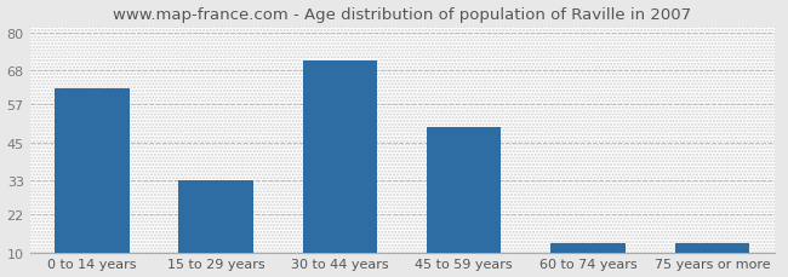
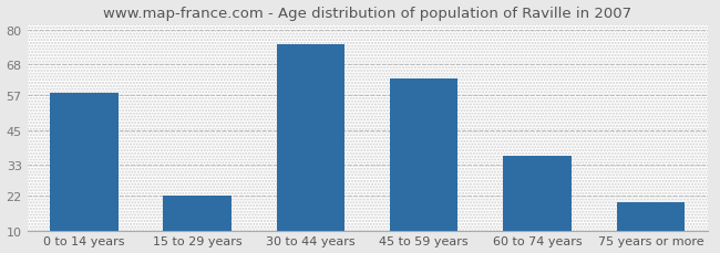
0 to 14 years: 62 -> 58
15 to 29 years: 33 -> 22
30 to 44 years: 71 -> 75
45 to 59 years: 50 -> 63
60 to 74 years: 13 -> 36
75 years or more: 13 -> 20
